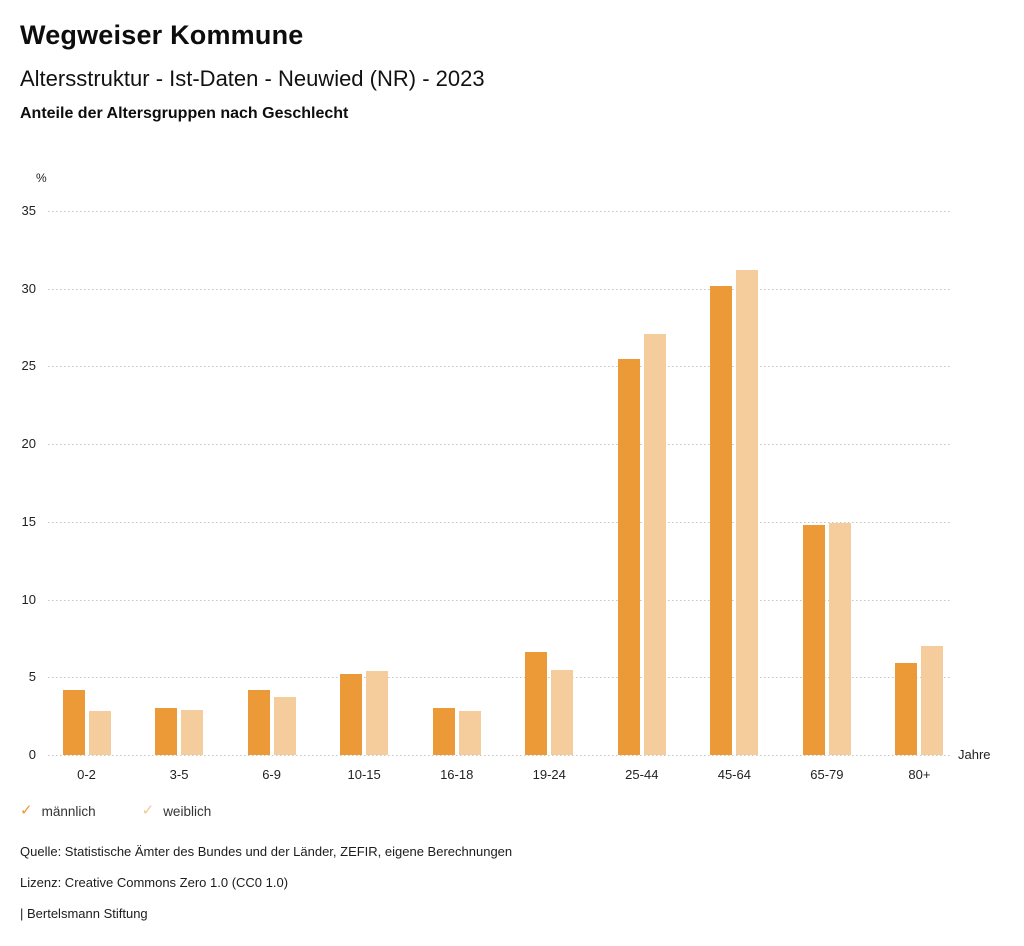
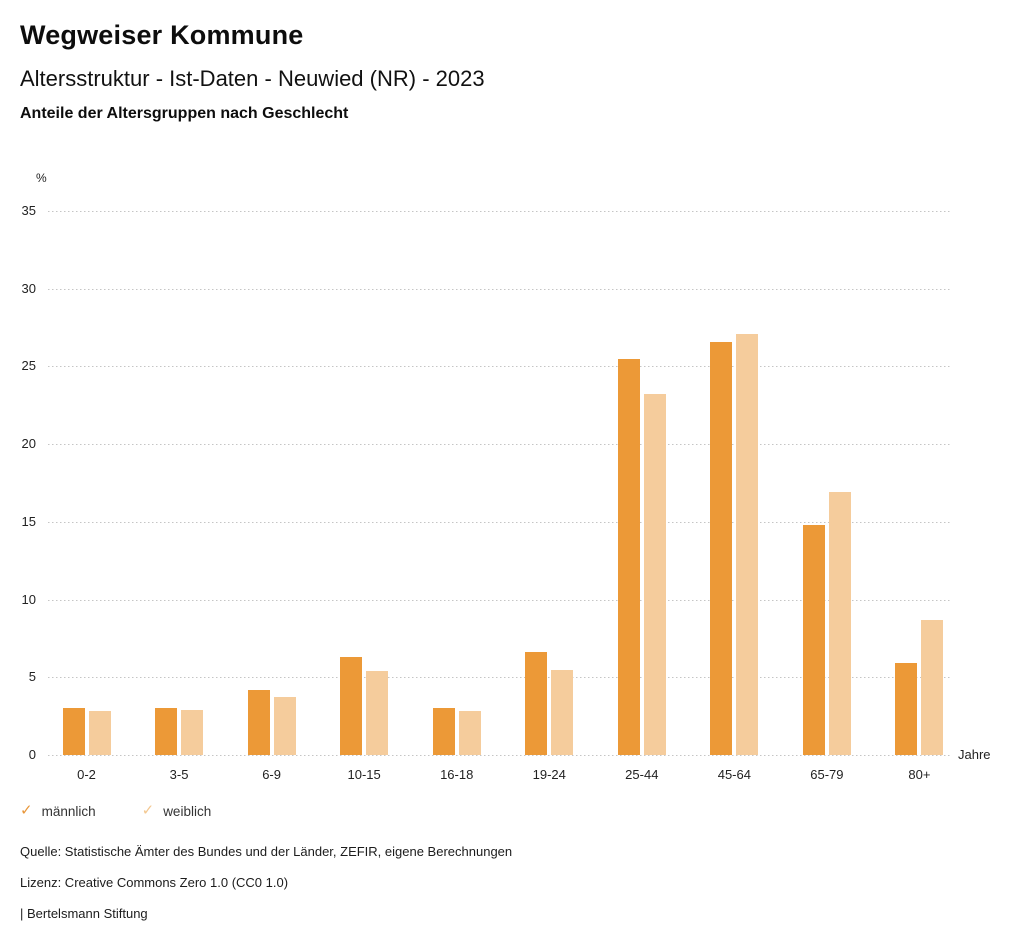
männlich/0-2: 4.2 -> 3.0
männlich/10-15: 5.2 -> 6.3
weiblich/25-44: 27.1 -> 23.2
männlich/45-64: 30.2 -> 26.6
weiblich/45-64: 31.2 -> 27.1
weiblich/65-79: 14.9 -> 16.9
weiblich/80+: 7.0 -> 8.7
